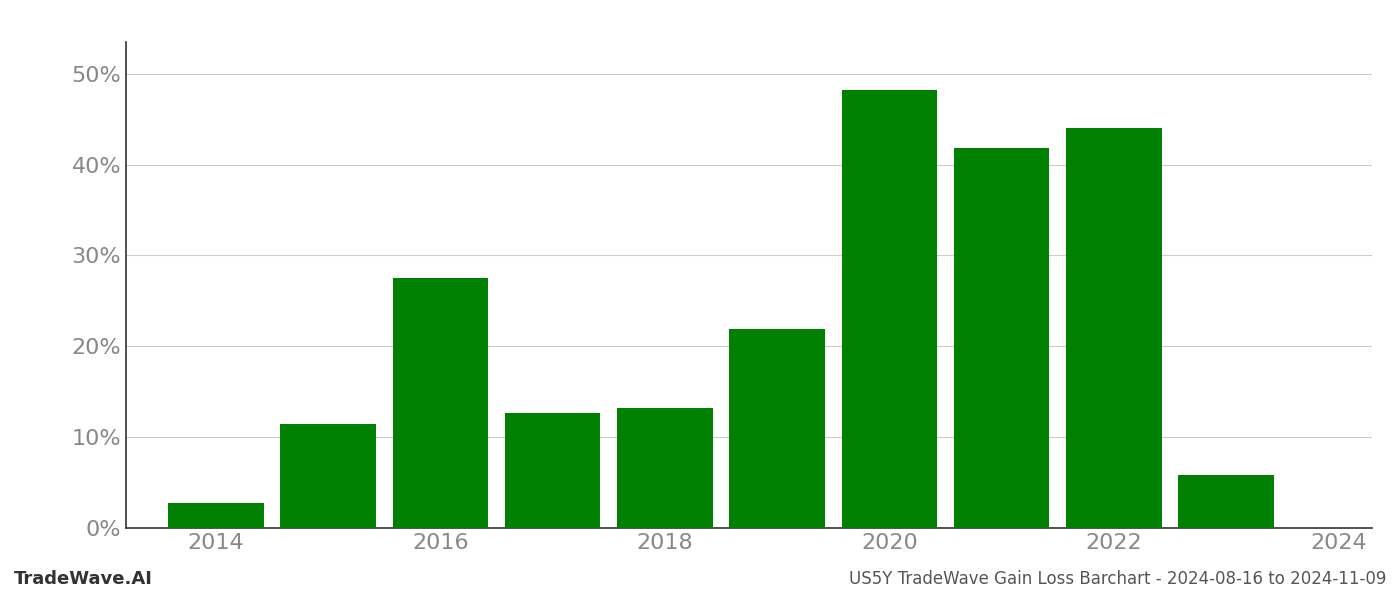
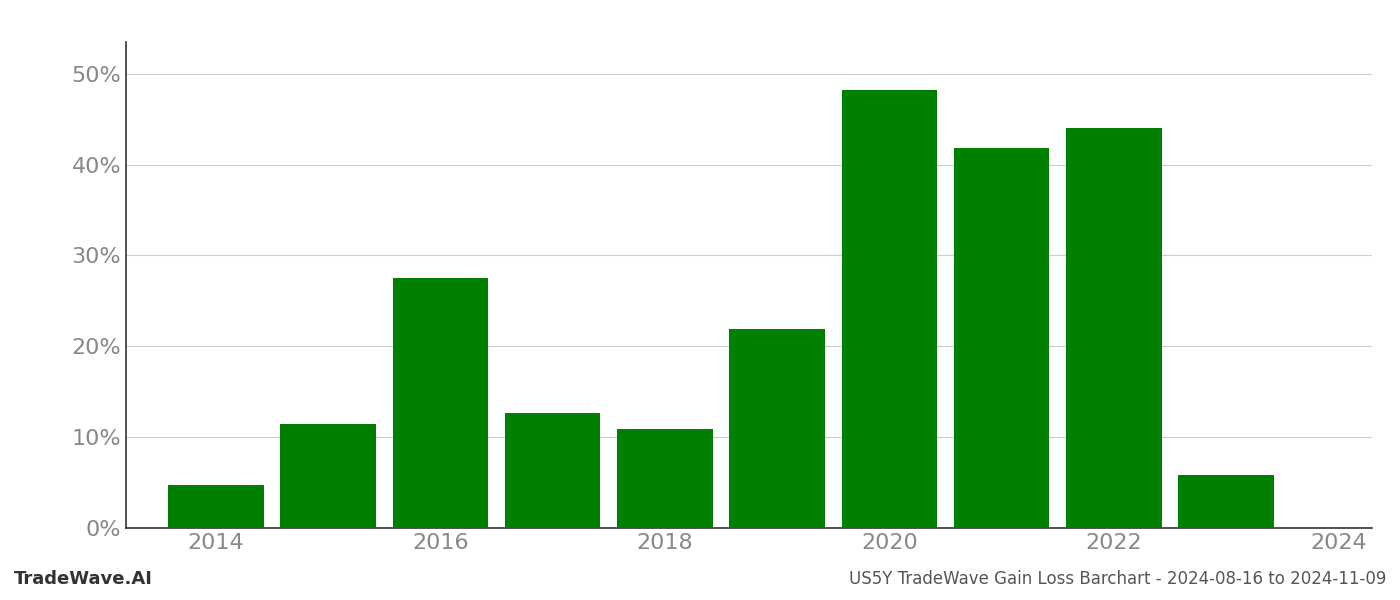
2014: 2.8% -> 4.7%
2018: 13.2% -> 10.9%
